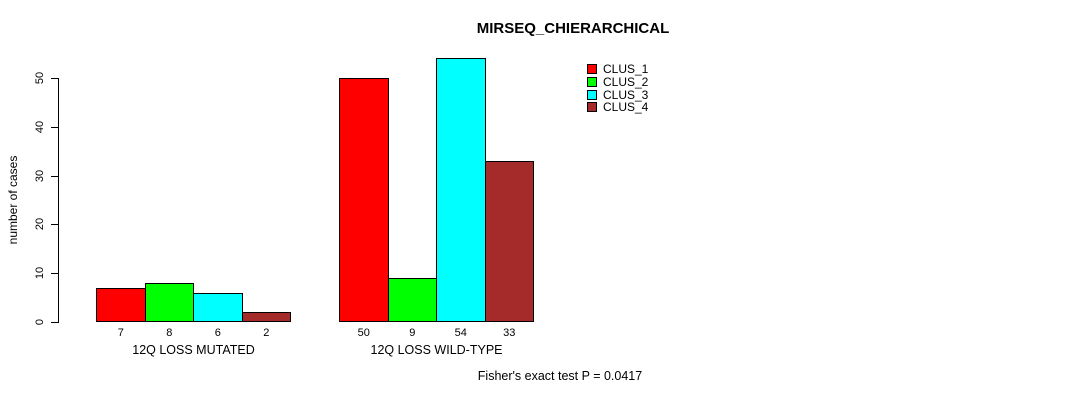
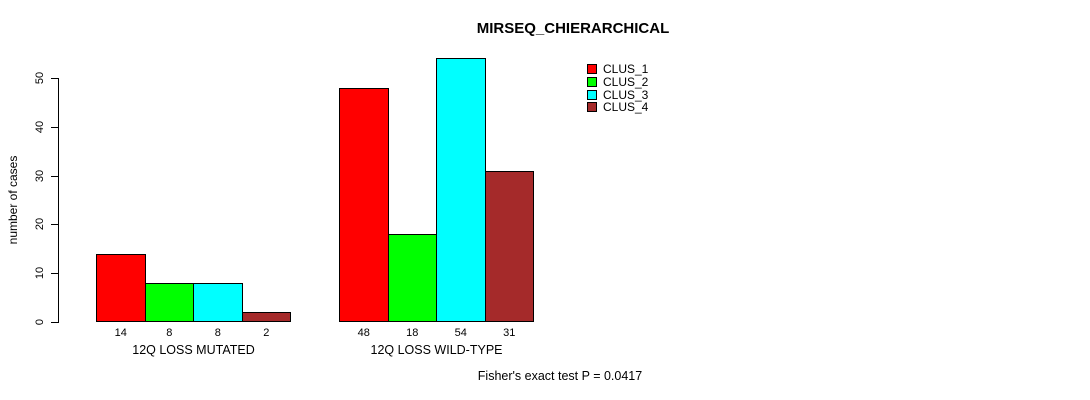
CLUS_1/12Q LOSS MUTATED: 7 -> 14
CLUS_3/12Q LOSS MUTATED: 6 -> 8
CLUS_1/12Q LOSS WILD-TYPE: 50 -> 48
CLUS_2/12Q LOSS WILD-TYPE: 9 -> 18
CLUS_4/12Q LOSS WILD-TYPE: 33 -> 31
